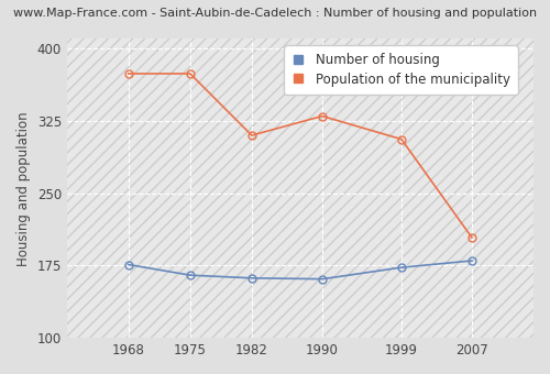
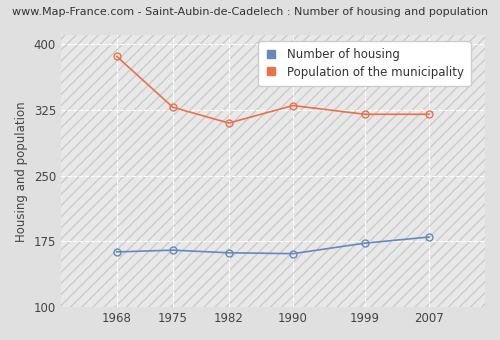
Number of housing/1968: 176 -> 163
Population of the municipality/1968: 374 -> 386
Population of the municipality/1975: 374 -> 328
Population of the municipality/1999: 306 -> 320
Population of the municipality/2007: 204 -> 320
